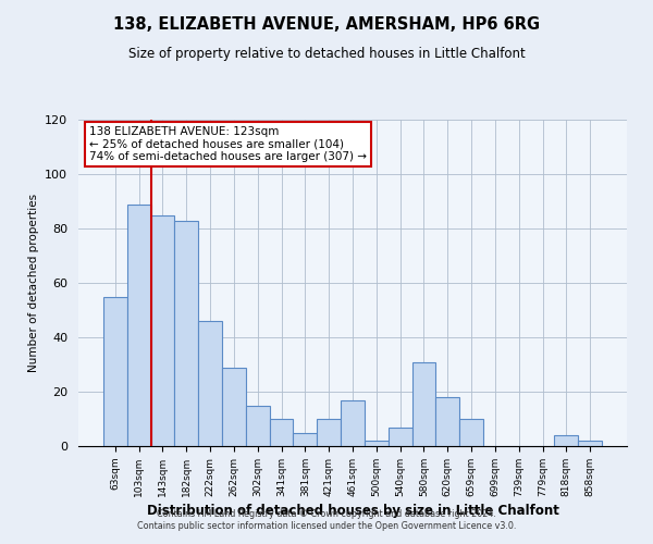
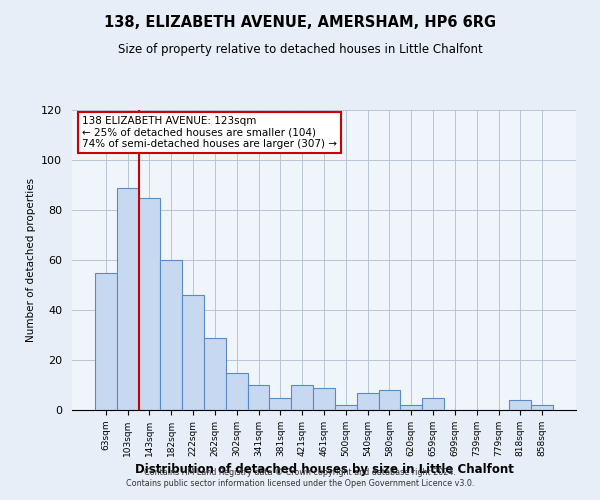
182sqm: 83 -> 60
461sqm: 17 -> 9
580sqm: 31 -> 8
620sqm: 18 -> 2
659sqm: 10 -> 5
